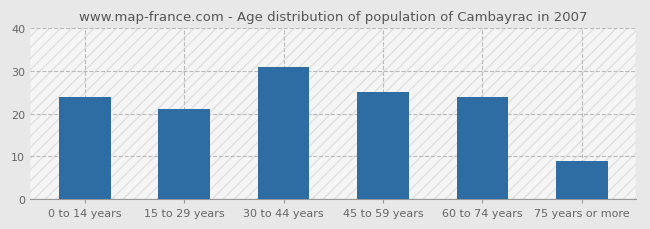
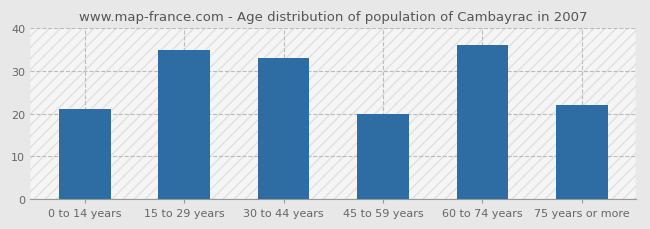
0 to 14 years: 24 -> 21
15 to 29 years: 21 -> 35
30 to 44 years: 31 -> 33
45 to 59 years: 25 -> 20
60 to 74 years: 24 -> 36
75 years or more: 9 -> 22
